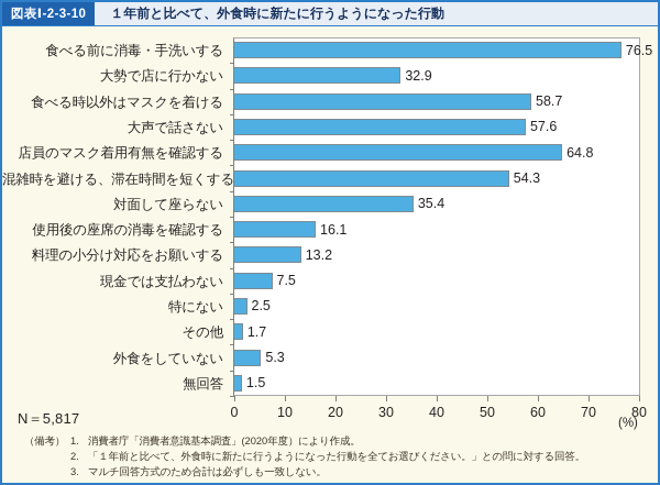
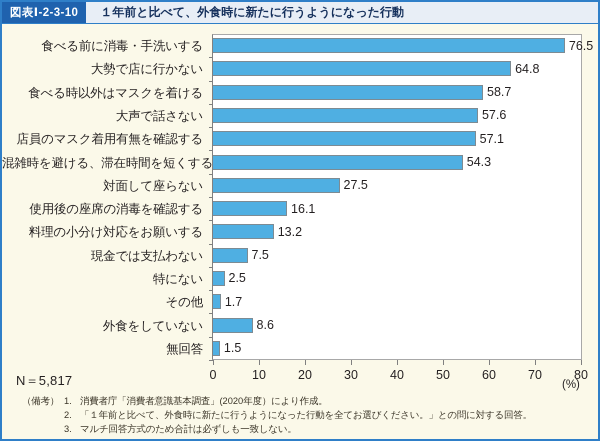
大勢で店に行かない: 32.9 -> 64.8
店員のマスク着用有無を確認する: 64.8 -> 57.1
対面して座らない: 35.4 -> 27.5
外食をしていない: 5.3 -> 8.6
